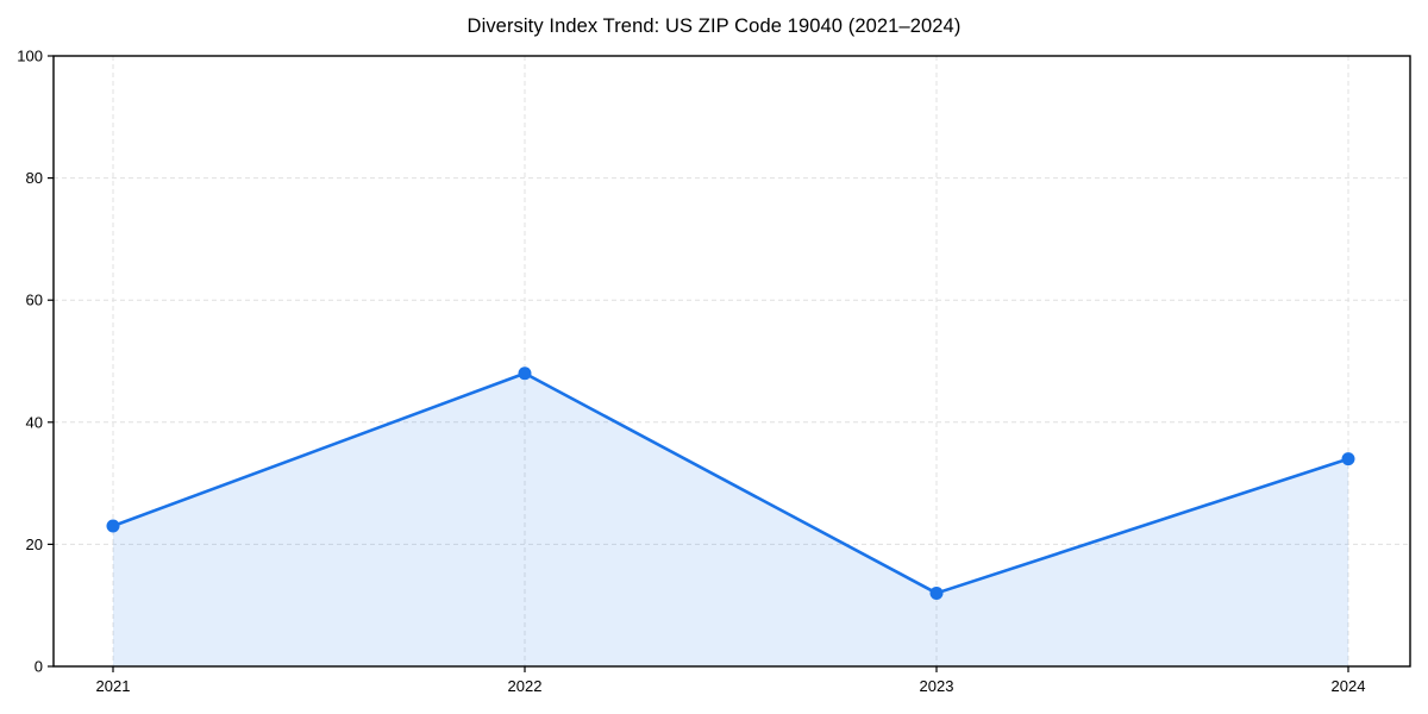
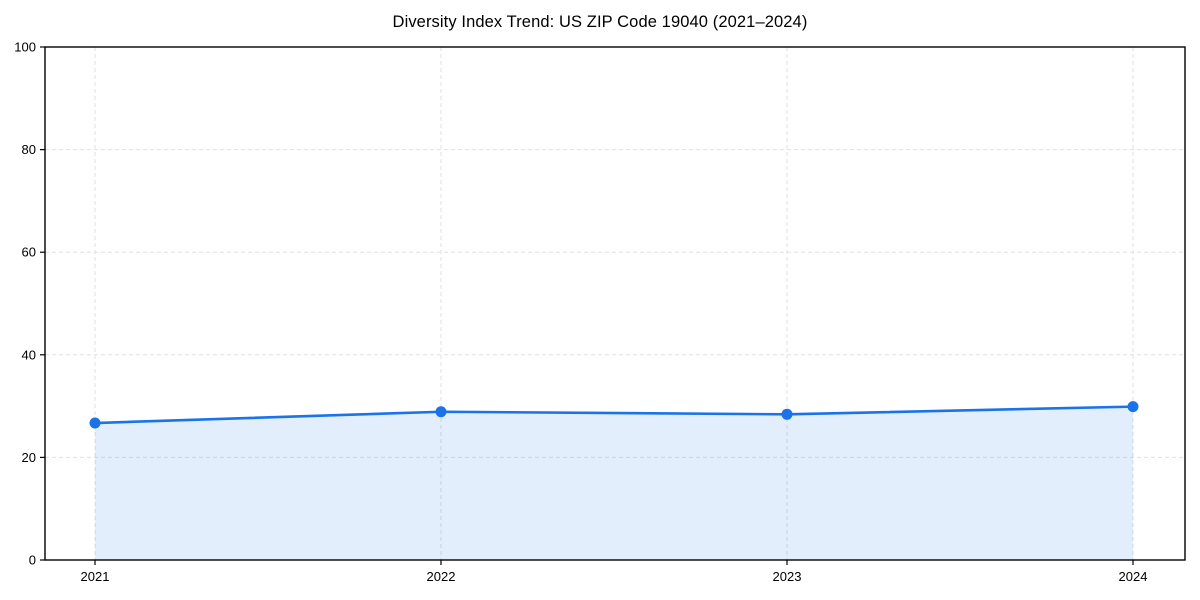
2021: 23 -> 27
2022: 48 -> 29
2023: 12 -> 28
2024: 34 -> 30
